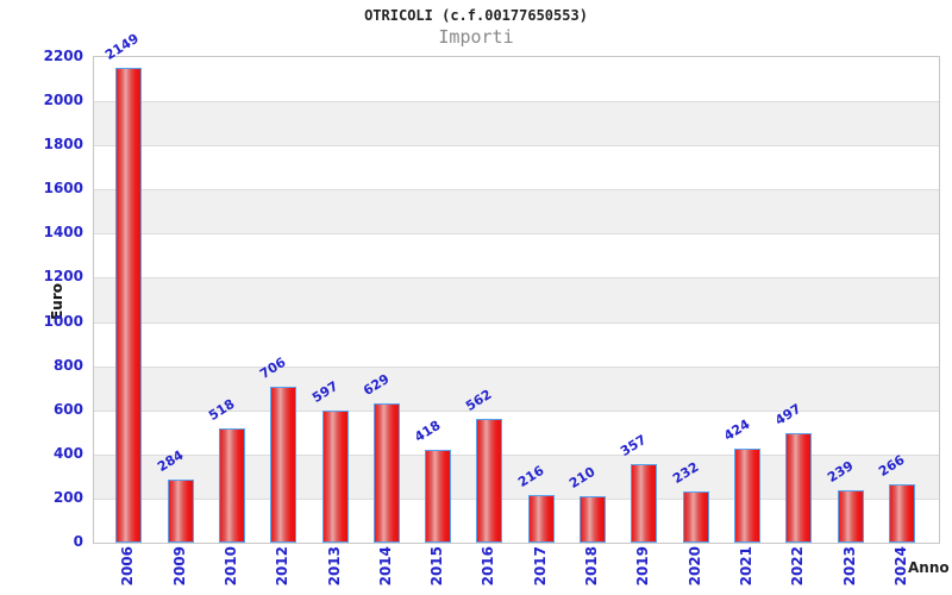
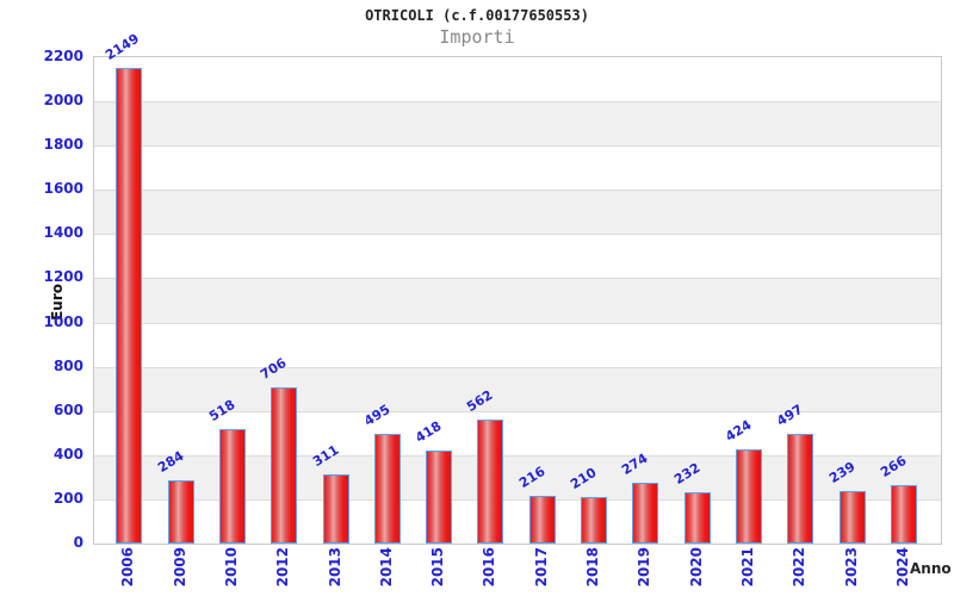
2013: 597 -> 311
2014: 629 -> 495
2019: 357 -> 274
